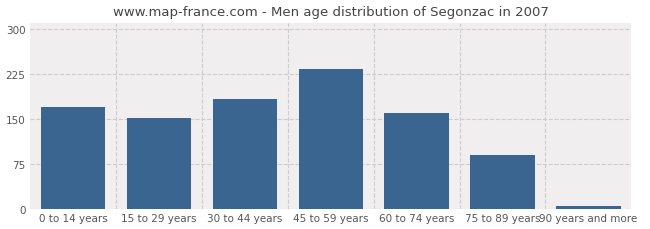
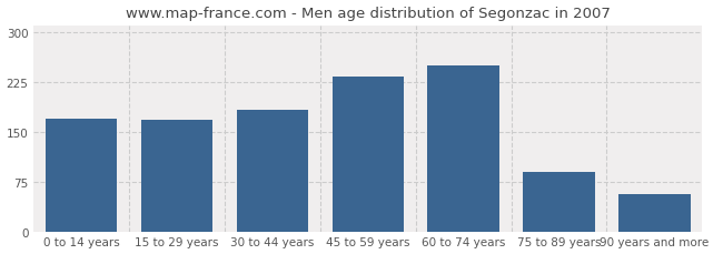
15 to 29 years: 152 -> 168
60 to 74 years: 160 -> 250
90 years and more: 5 -> 56
